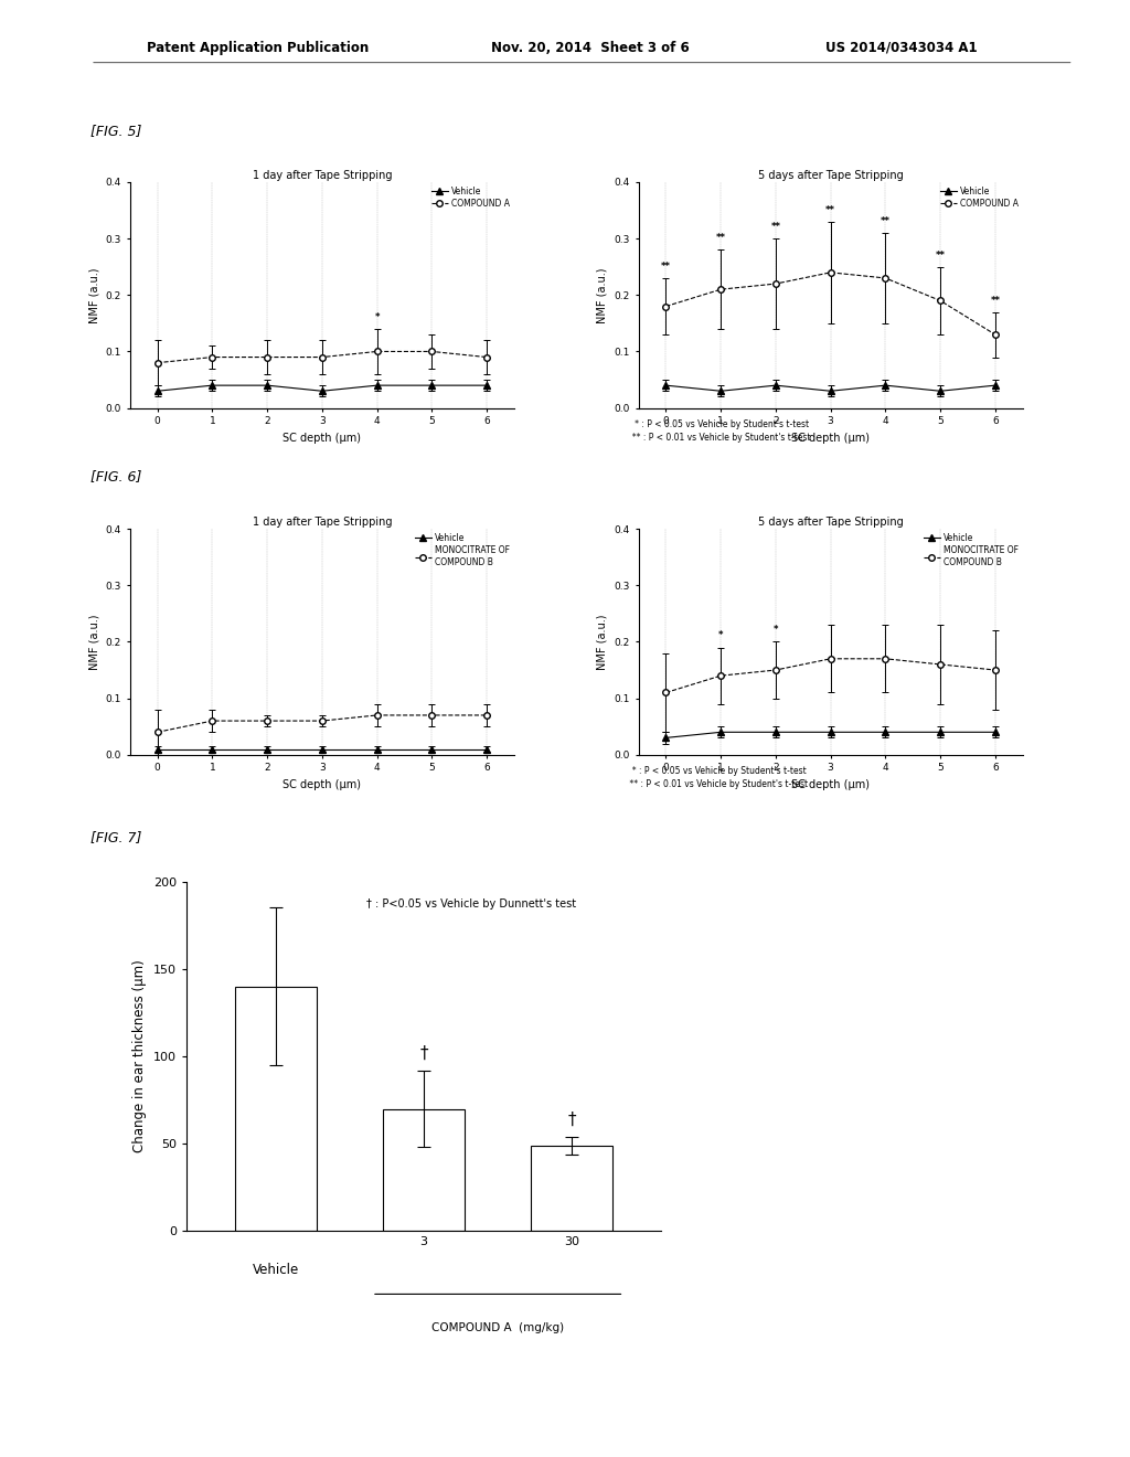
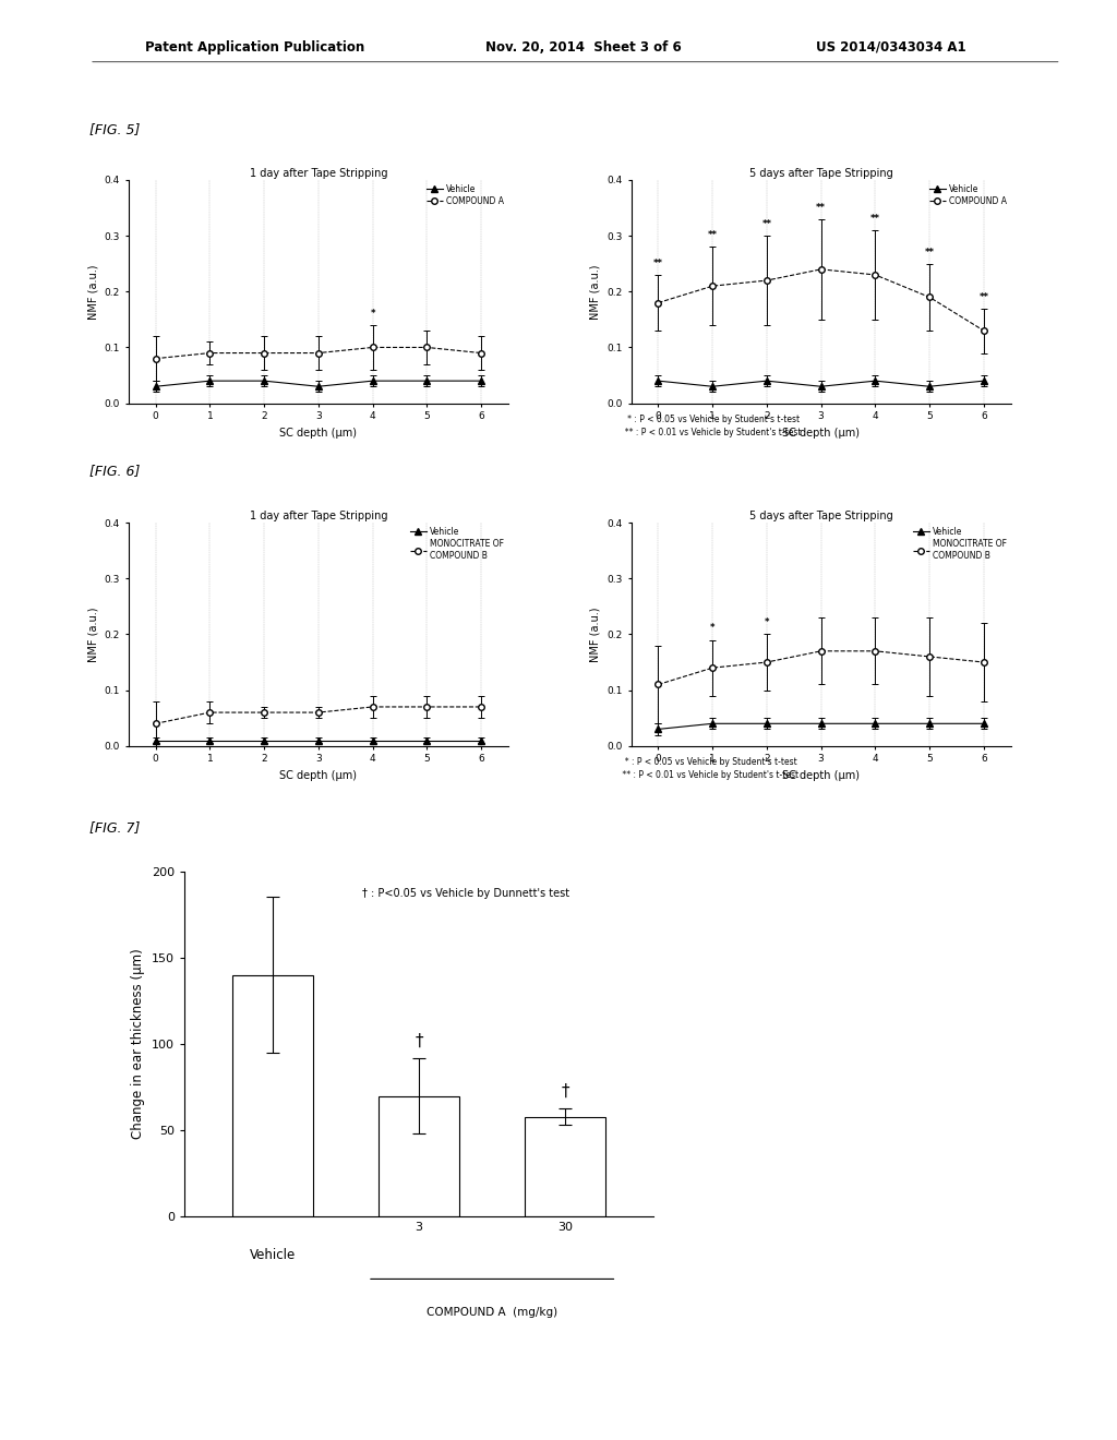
30: 49 -> 58
